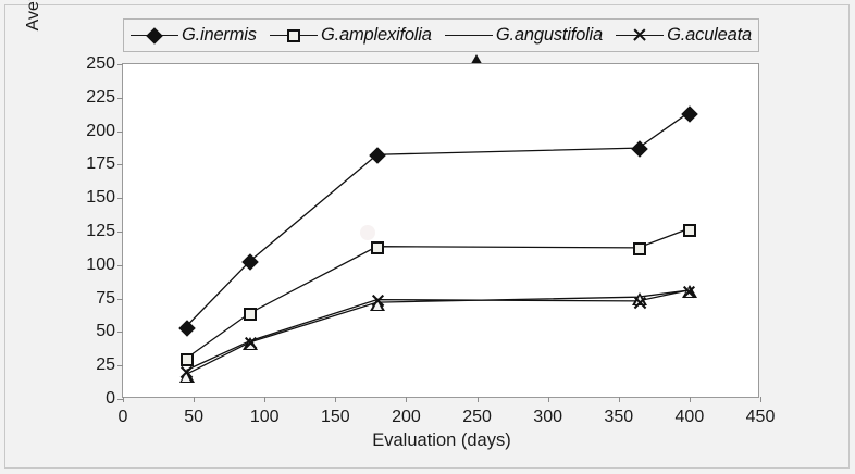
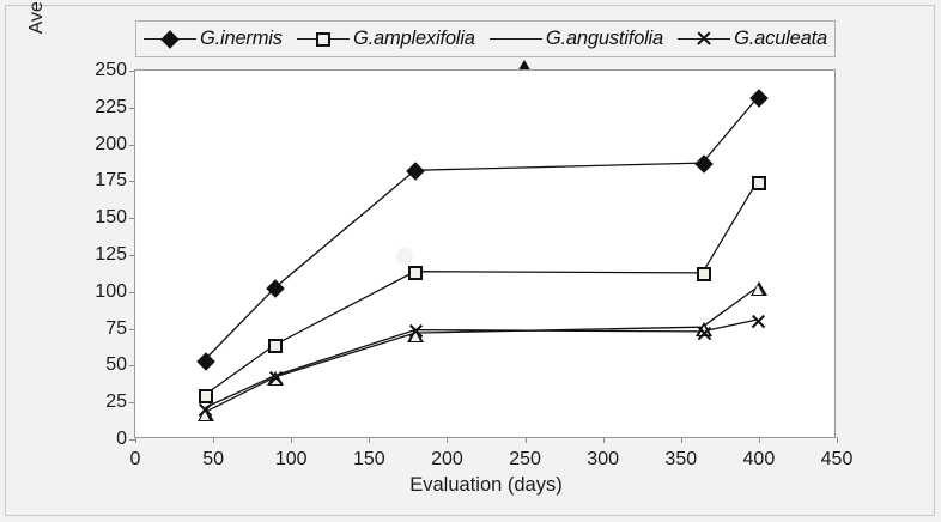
G.inermis/400: 213 -> 231
G.amplexifolia/400: 126 -> 174
G.angustifolia/400: 80 -> 102
